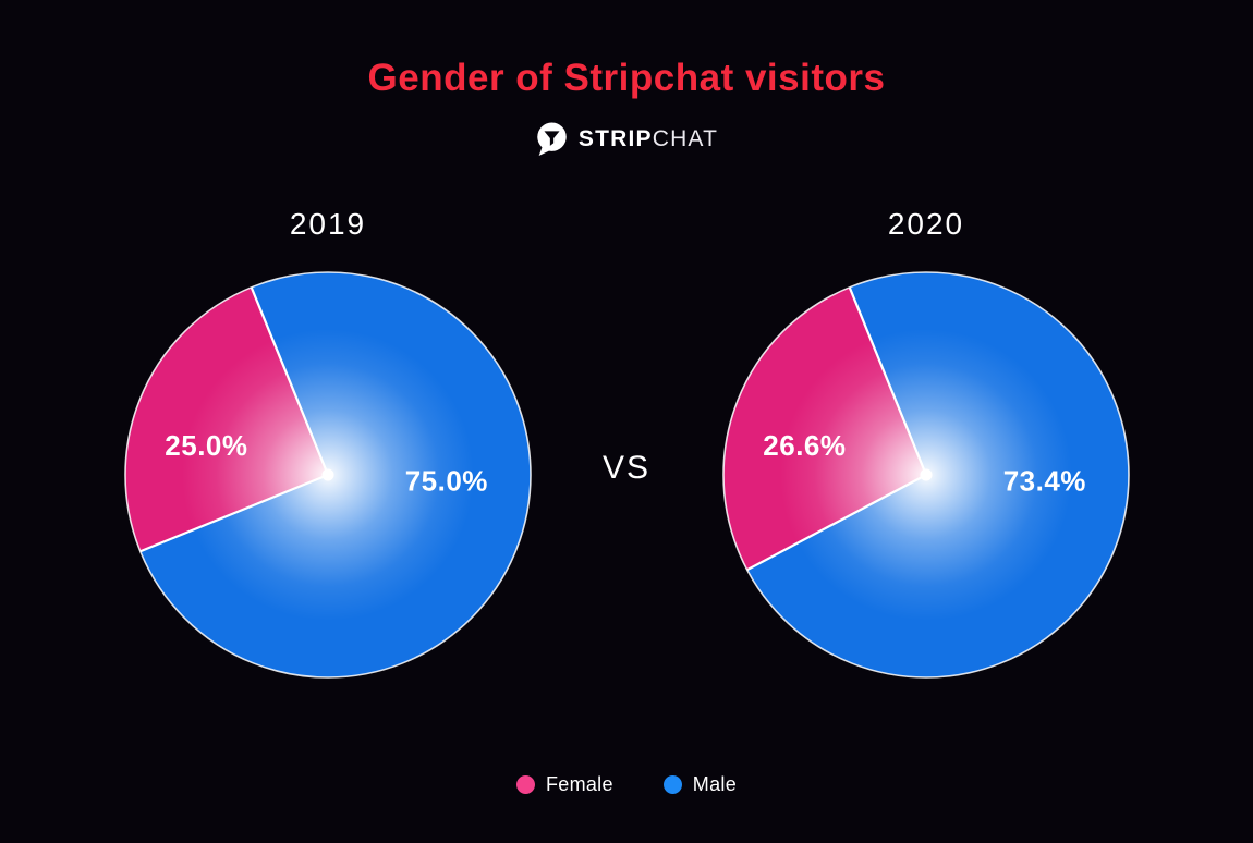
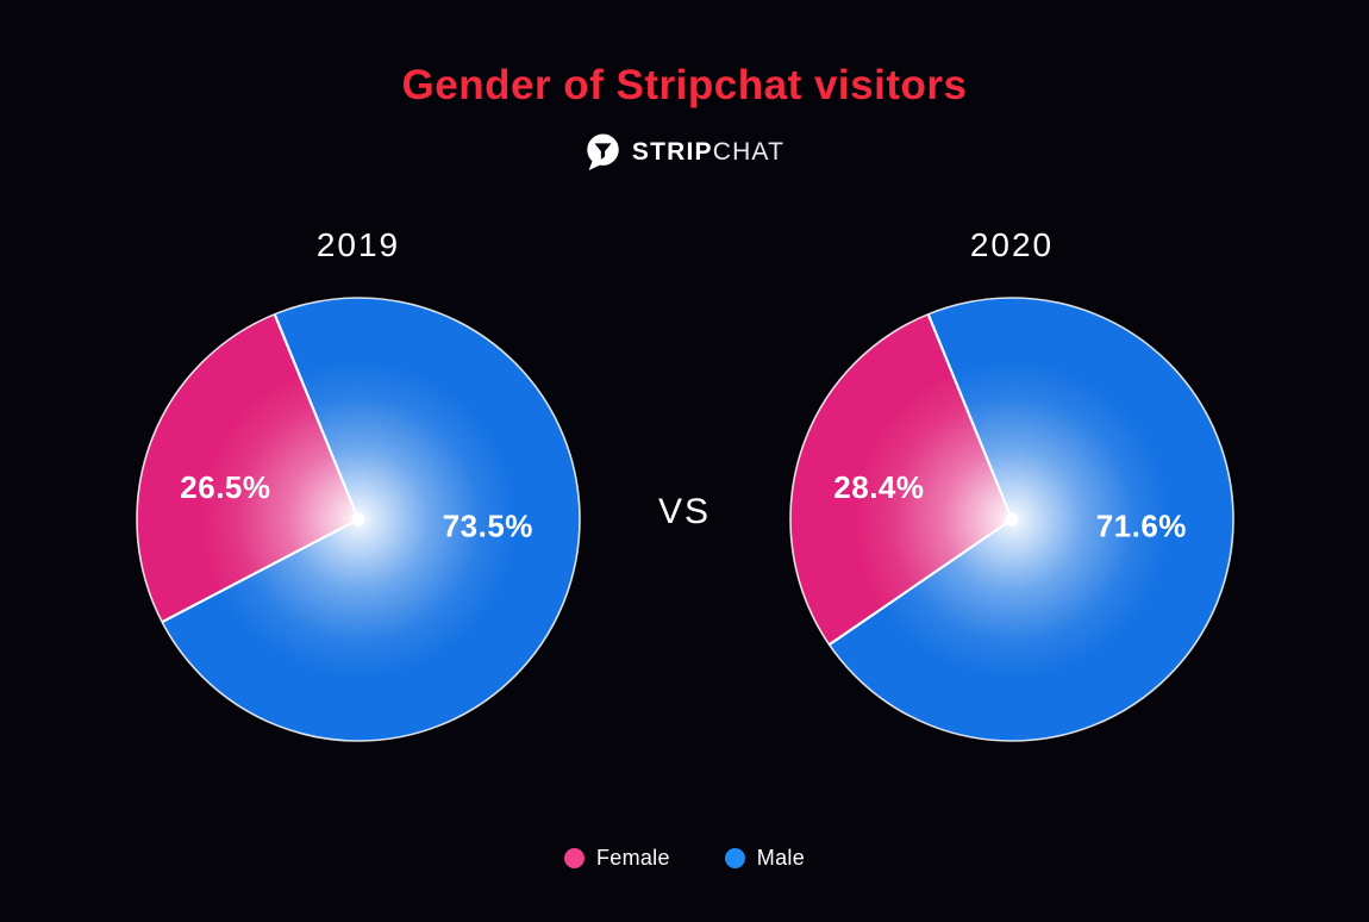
2019/Female: 25.0% -> 26.5%
2019/Male: 75.0% -> 73.5%
2020/Female: 26.6% -> 28.4%
2020/Male: 73.4% -> 71.6%
